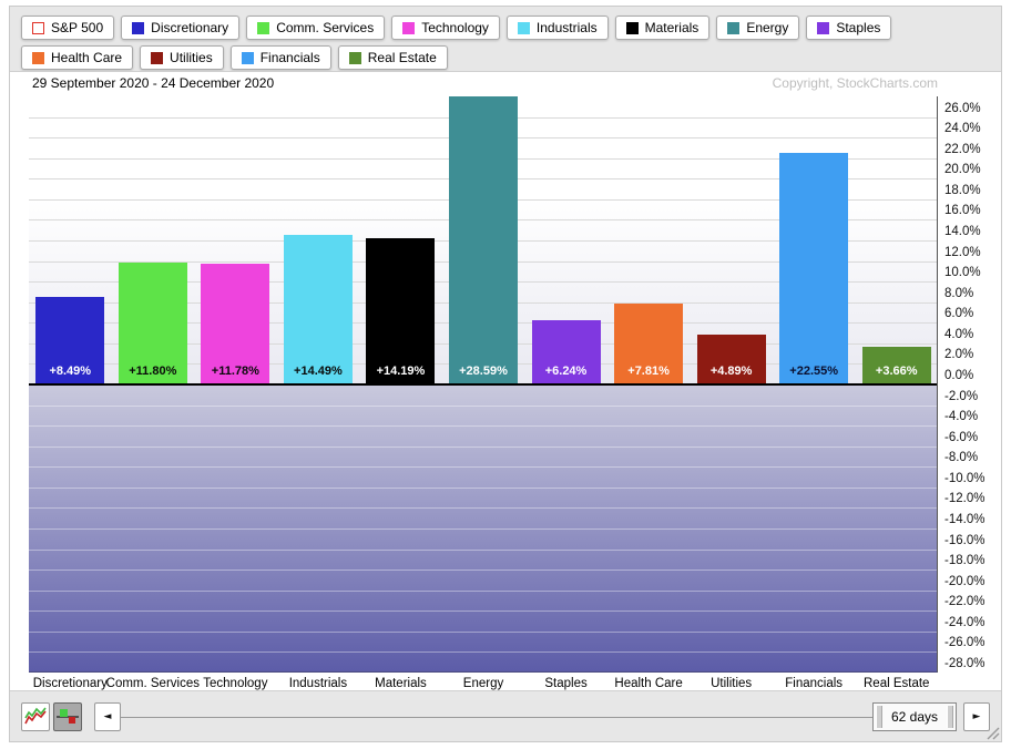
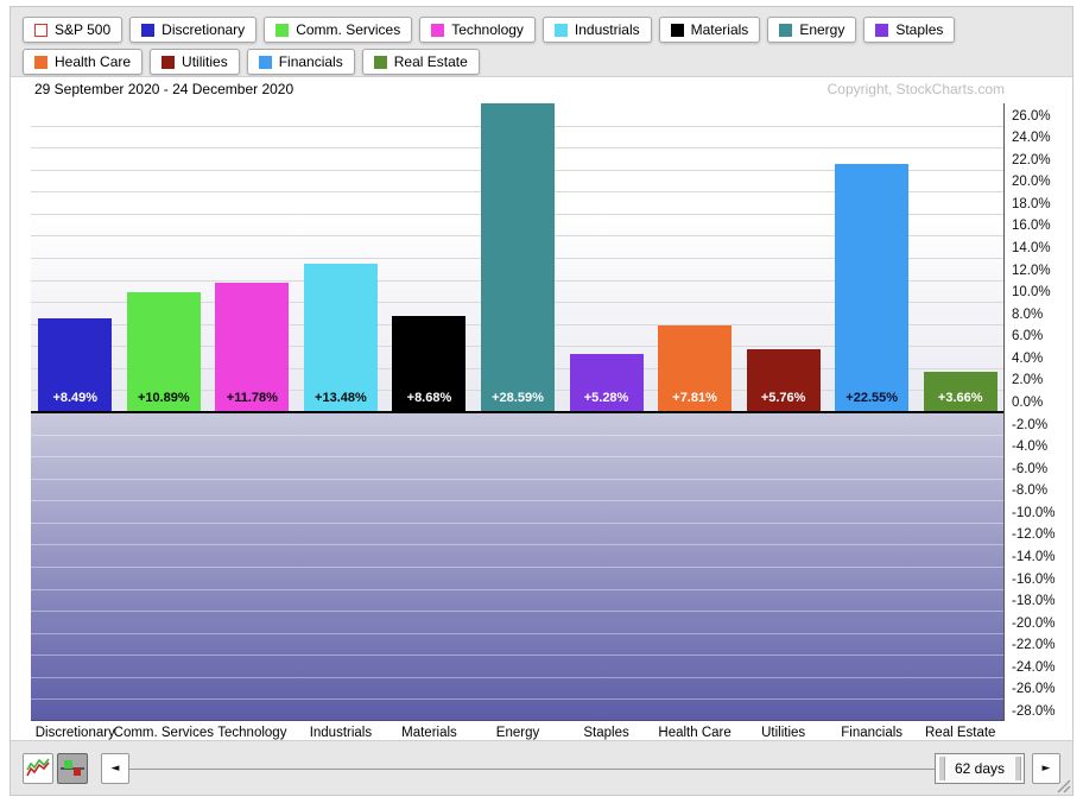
Comm. Services: +11.80% -> +10.89%
Industrials: +14.49% -> +13.48%
Materials: +14.19% -> +8.68%
Staples: +6.24% -> +5.28%
Utilities: +4.89% -> +5.76%
